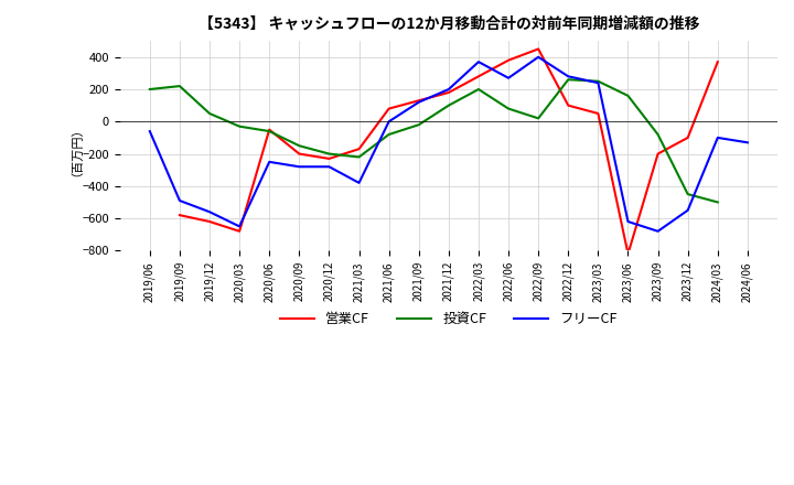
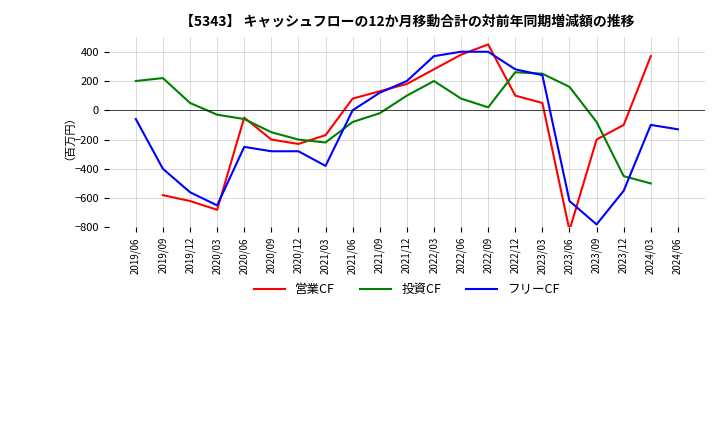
フリーCF/2019/09: -490 -> -400
フリーCF/2022/06: 270 -> 400
フリーCF/2023/09: -680 -> -780
